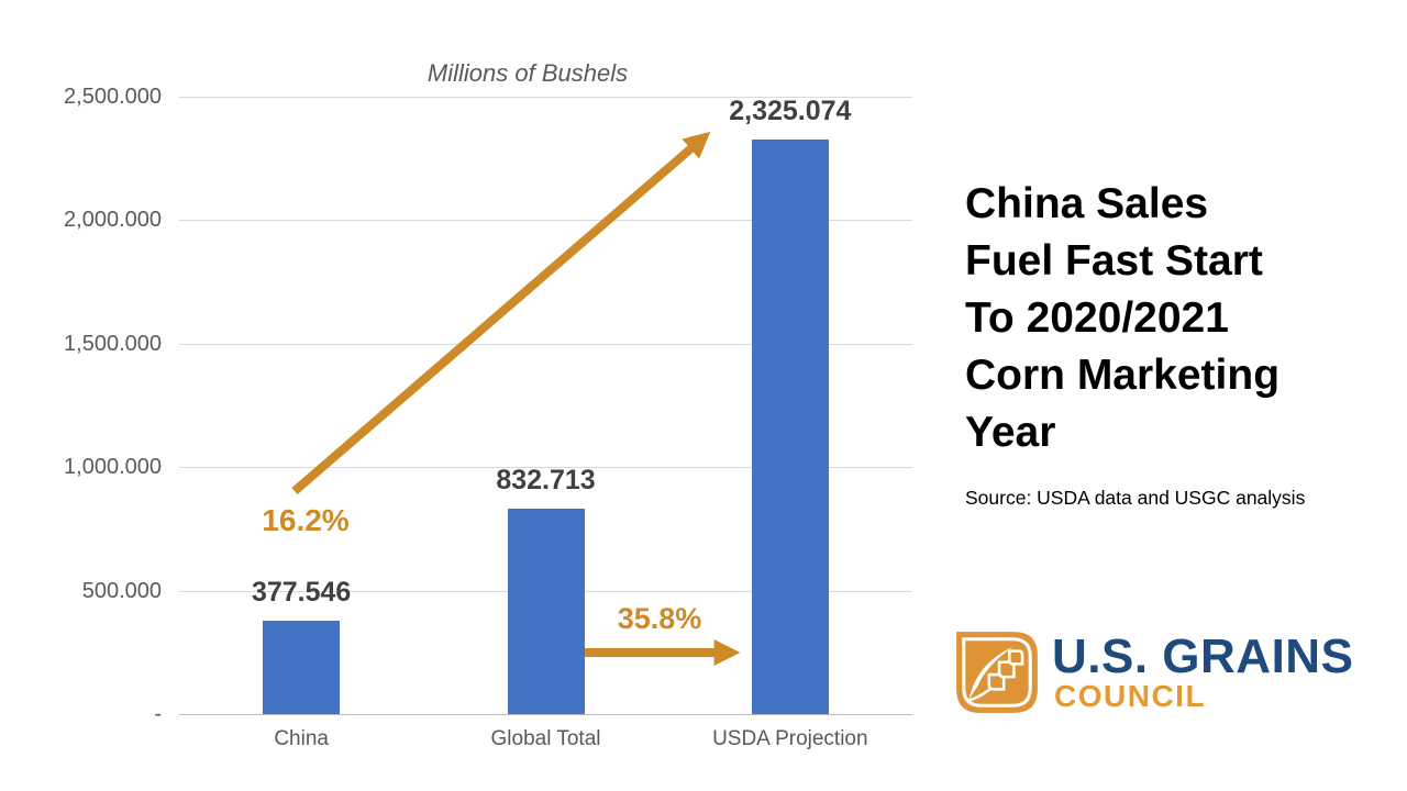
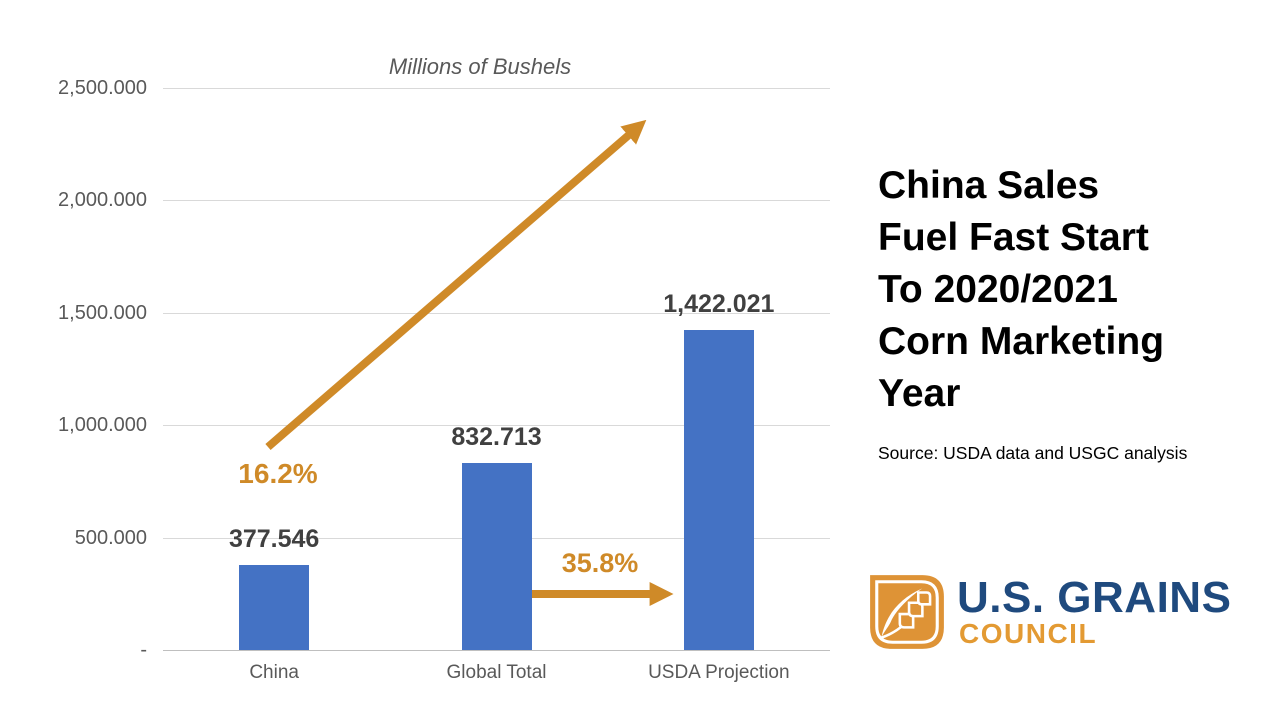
USDA Projection: 2,325.074 -> 1,422.021
